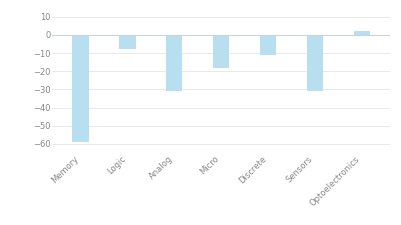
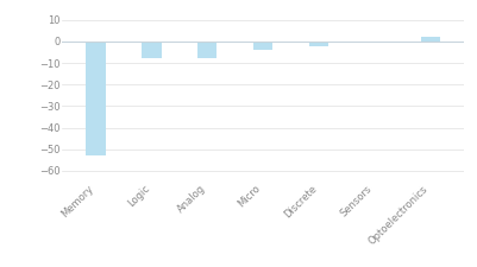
Memory: -59 -> -53
Analog: -31 -> -8
Micro: -18 -> -4
Discrete: -11 -> -2
Sensors: -31 -> -1
